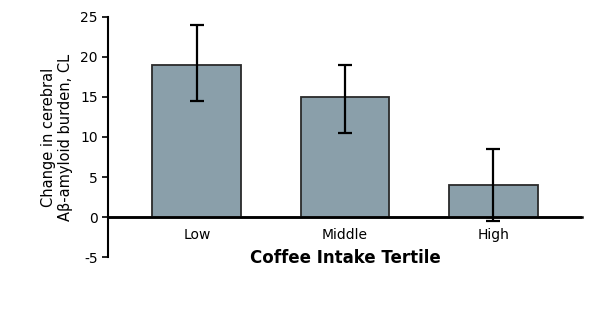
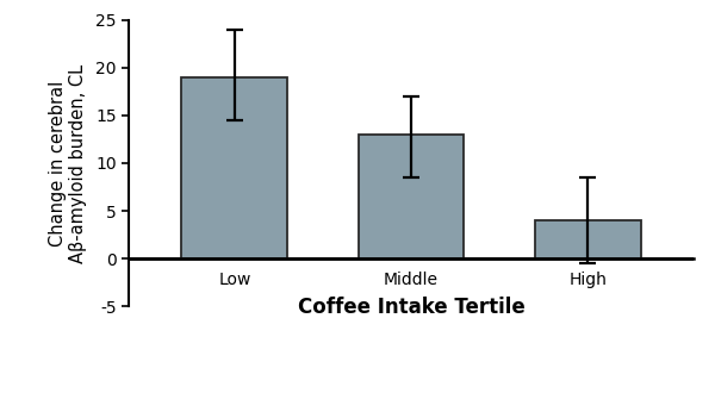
Middle: 15 -> 13
